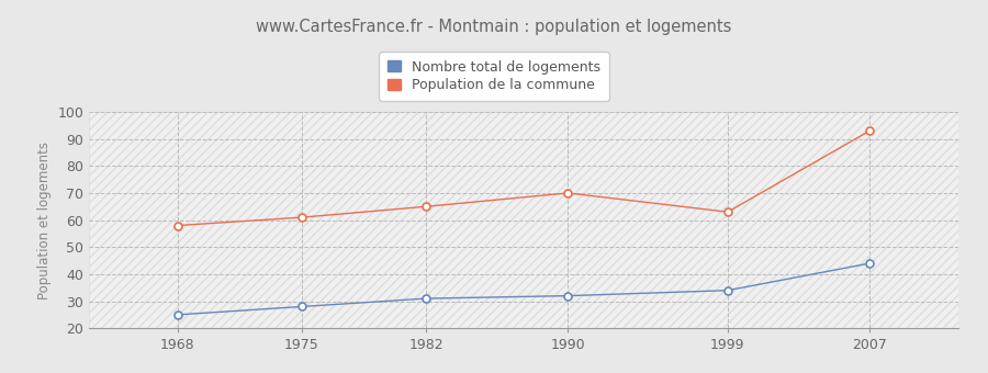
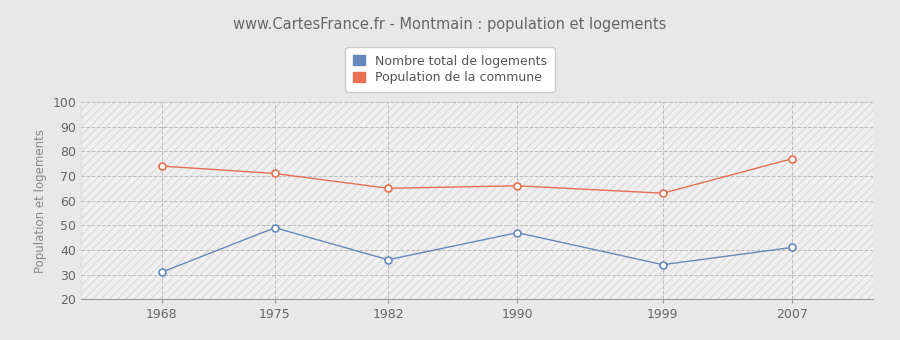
Nombre total de logements/1968: 25 -> 31
Population de la commune/1968: 58 -> 74
Nombre total de logements/1975: 28 -> 49
Population de la commune/1975: 61 -> 71
Nombre total de logements/1982: 31 -> 36
Nombre total de logements/1990: 32 -> 47
Population de la commune/1990: 70 -> 66
Nombre total de logements/2007: 44 -> 41
Population de la commune/2007: 93 -> 77
